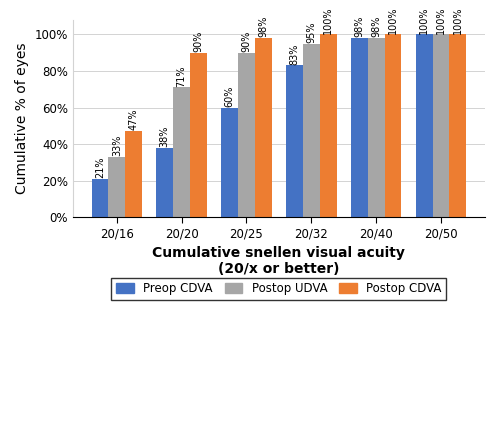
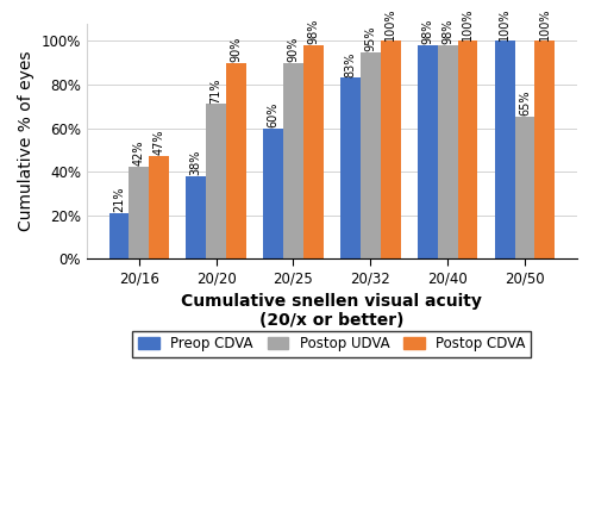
Postop UDVA/20/16: 33% -> 42%
Postop UDVA/20/50: 100% -> 65%
